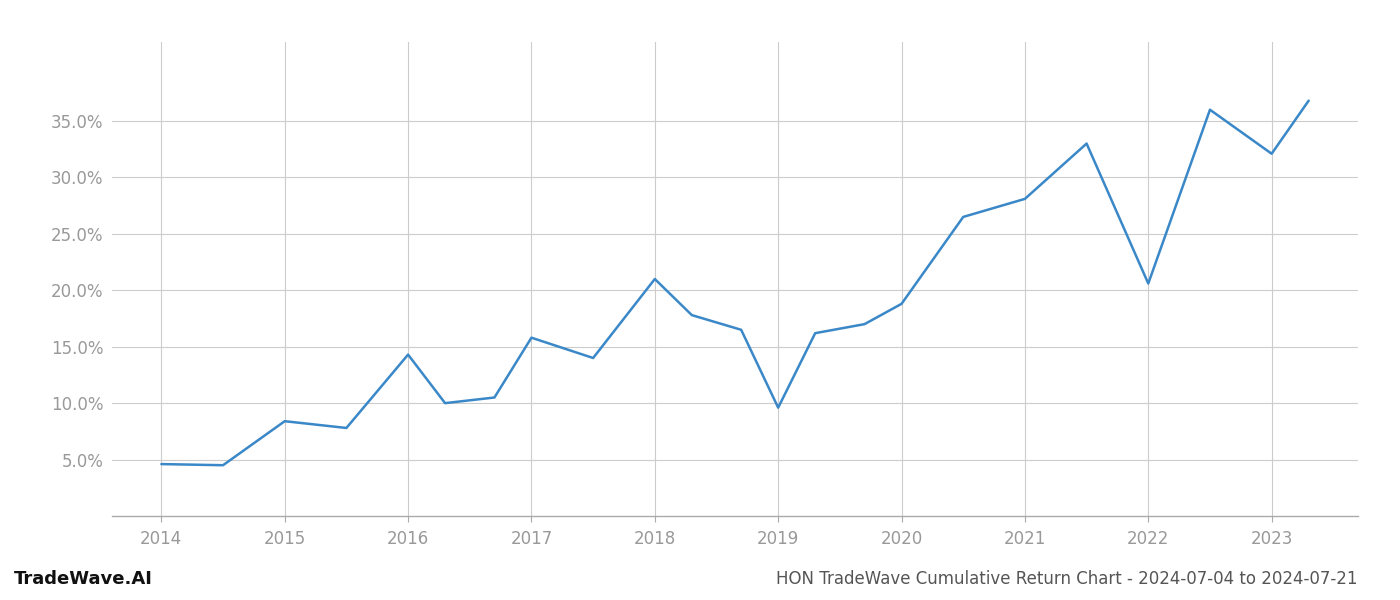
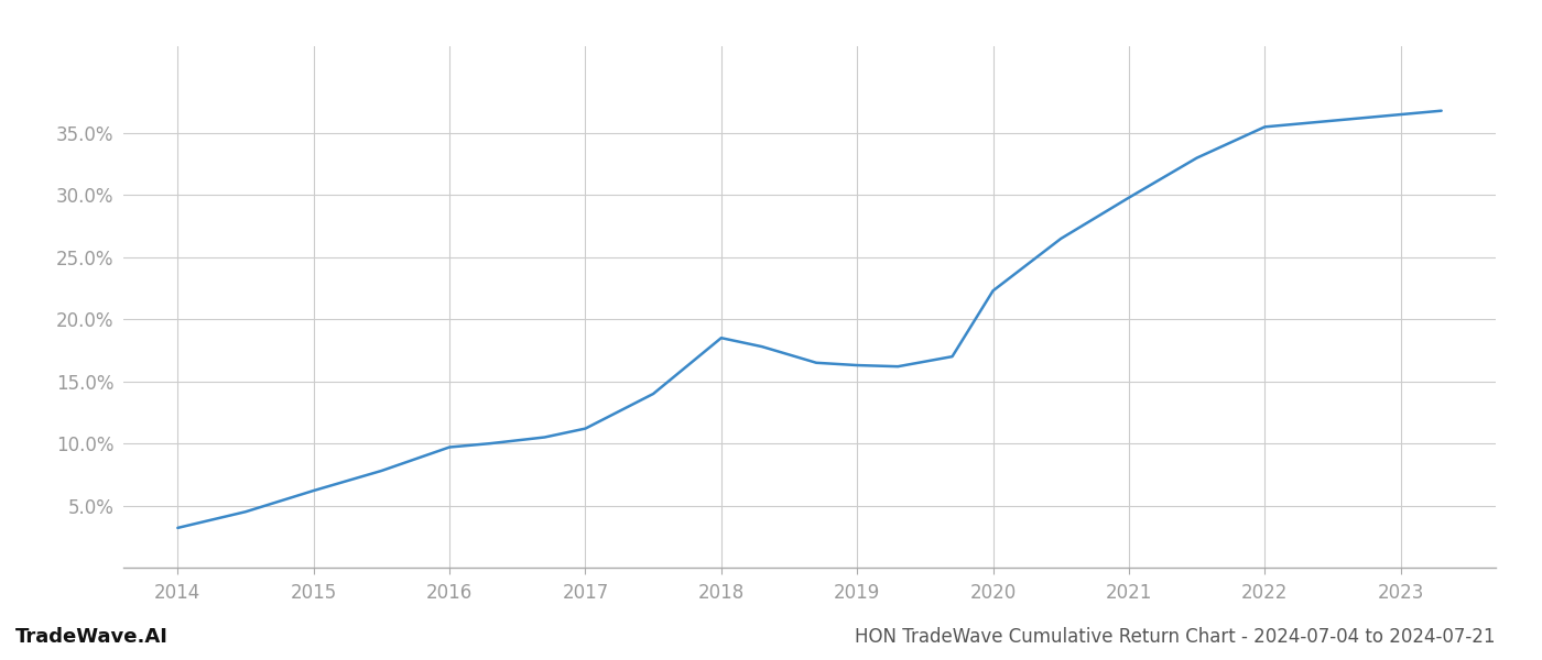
2014: 4.6% -> 3.2%
2015: 8.4% -> 6.2%
2016: 14.3% -> 9.7%
2017: 15.8% -> 11.2%
2018: 21.0% -> 18.5%
2019: 9.6% -> 16.3%
2020: 18.8% -> 22.3%
2021: 28.1% -> 29.8%
2022: 20.6% -> 35.5%
2023: 32.1% -> 36.5%
